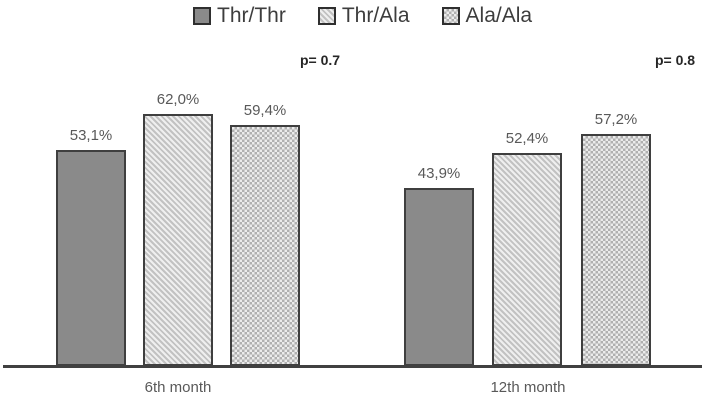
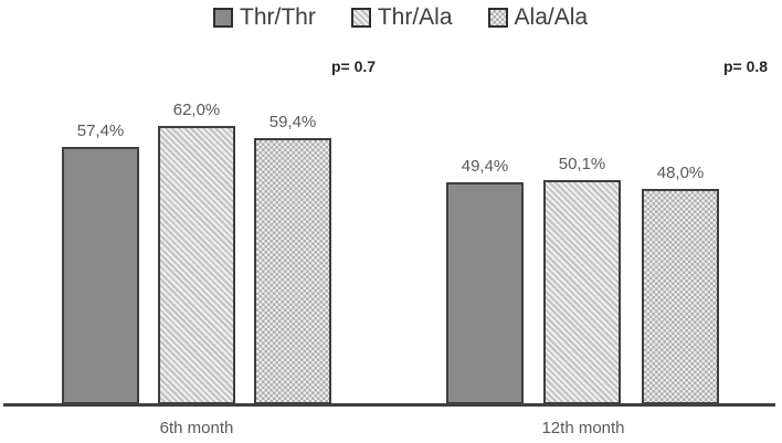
Thr/Thr/6th month: 53,1% -> 57,4%
Thr/Thr/12th month: 43,9% -> 49,4%
Thr/Ala/12th month: 52,4% -> 50,1%
Ala/Ala/12th month: 57,2% -> 48,0%
